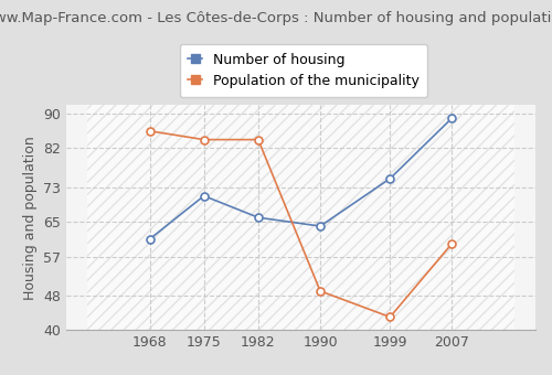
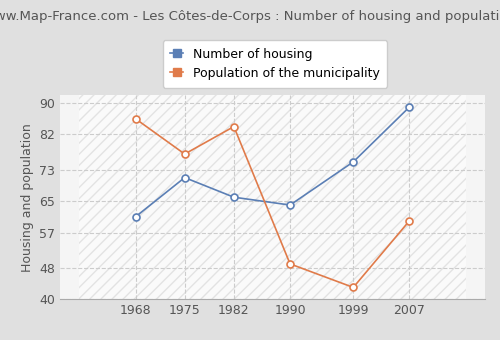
Population of the municipality/1975: 84 -> 77
